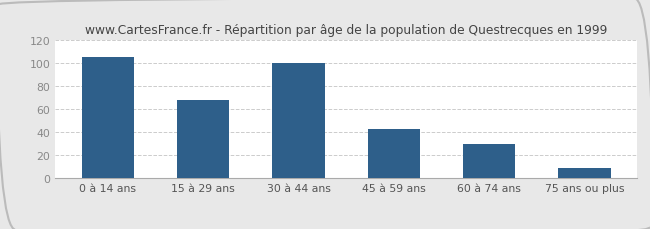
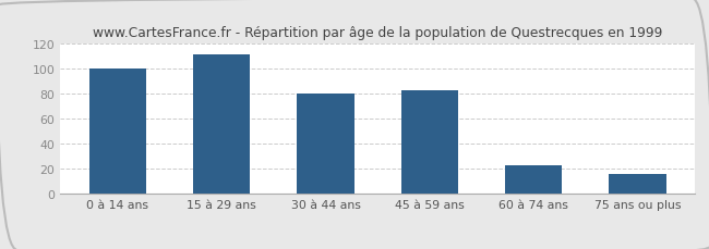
0 à 14 ans: 106 -> 100
15 à 29 ans: 68 -> 112
30 à 44 ans: 100 -> 80
45 à 59 ans: 43 -> 83
60 à 74 ans: 30 -> 23
75 ans ou plus: 9 -> 16
